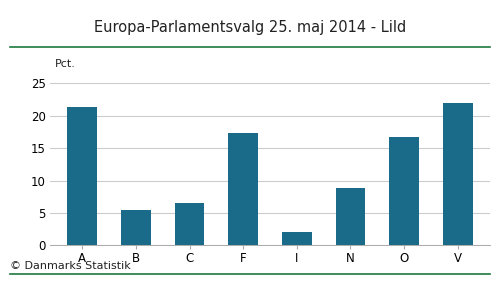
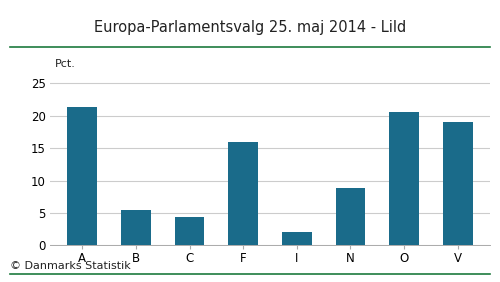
C: 6.6 -> 4.4
F: 17.4 -> 16.0
O: 16.7 -> 20.6
V: 22.0 -> 19.0
